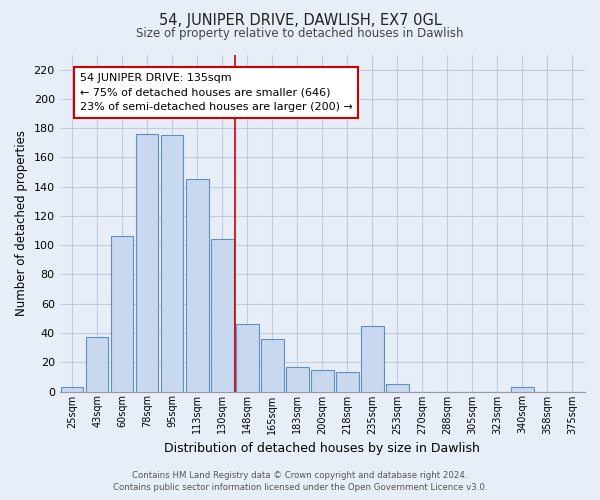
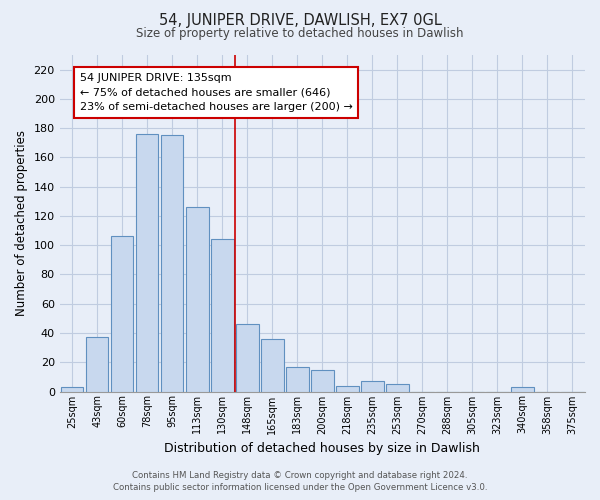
113sqm: 145 -> 126
218sqm: 13 -> 4
235sqm: 45 -> 7
